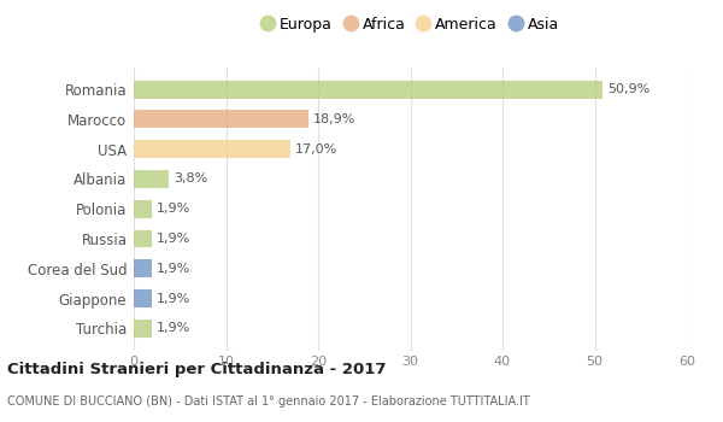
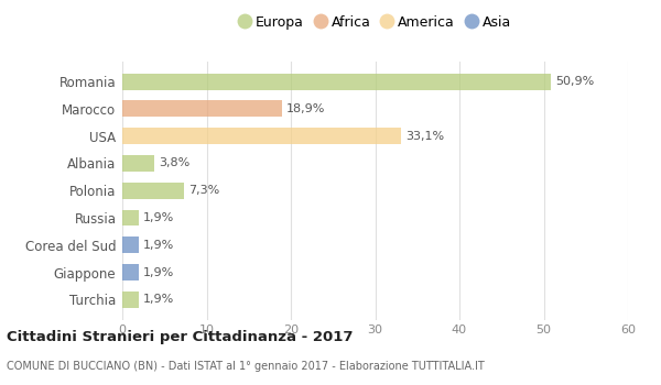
USA: 17,0% -> 33,1%
Polonia: 1,9% -> 7,3%
